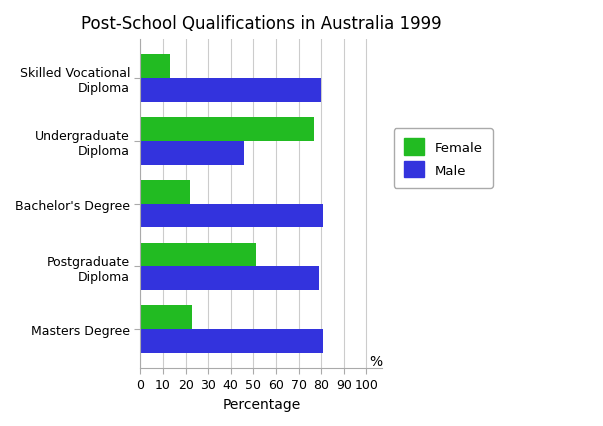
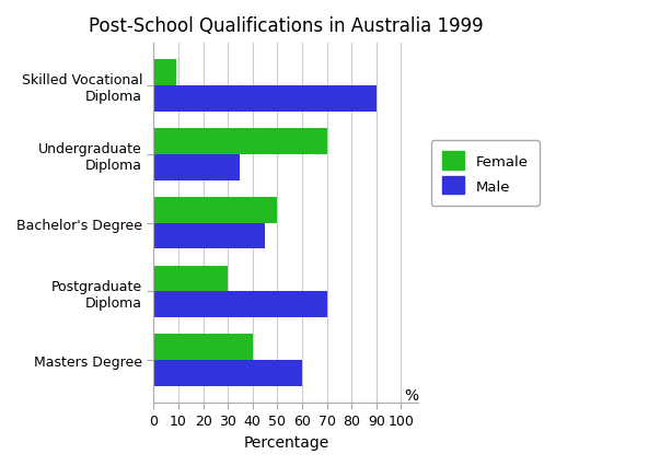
Female/Skilled Vocational Diploma: 13 -> 9
Male/Skilled Vocational Diploma: 80 -> 90
Female/Undergraduate Diploma: 77 -> 70
Male/Undergraduate Diploma: 46 -> 35
Female/Bachelor's Degree: 22 -> 50
Male/Bachelor's Degree: 81 -> 45
Female/Postgraduate Diploma: 51 -> 30
Male/Postgraduate Diploma: 79 -> 70
Female/Masters Degree: 23 -> 40
Male/Masters Degree: 81 -> 60
